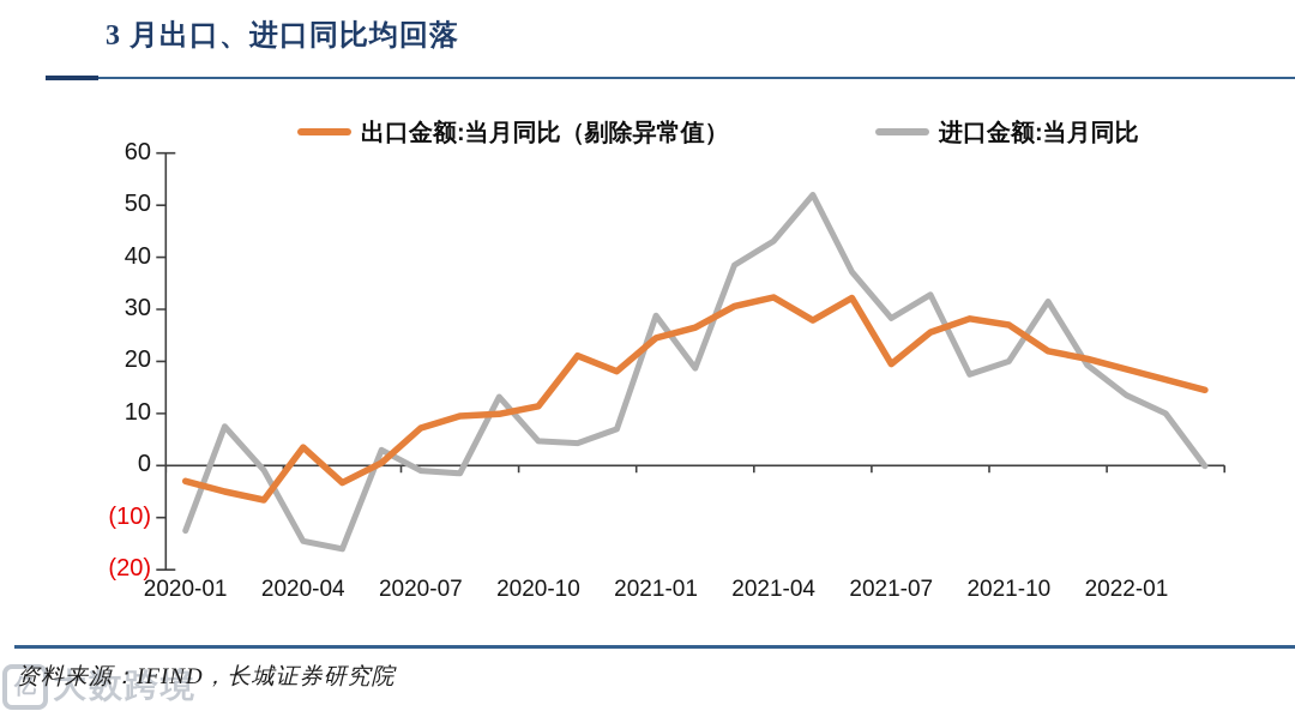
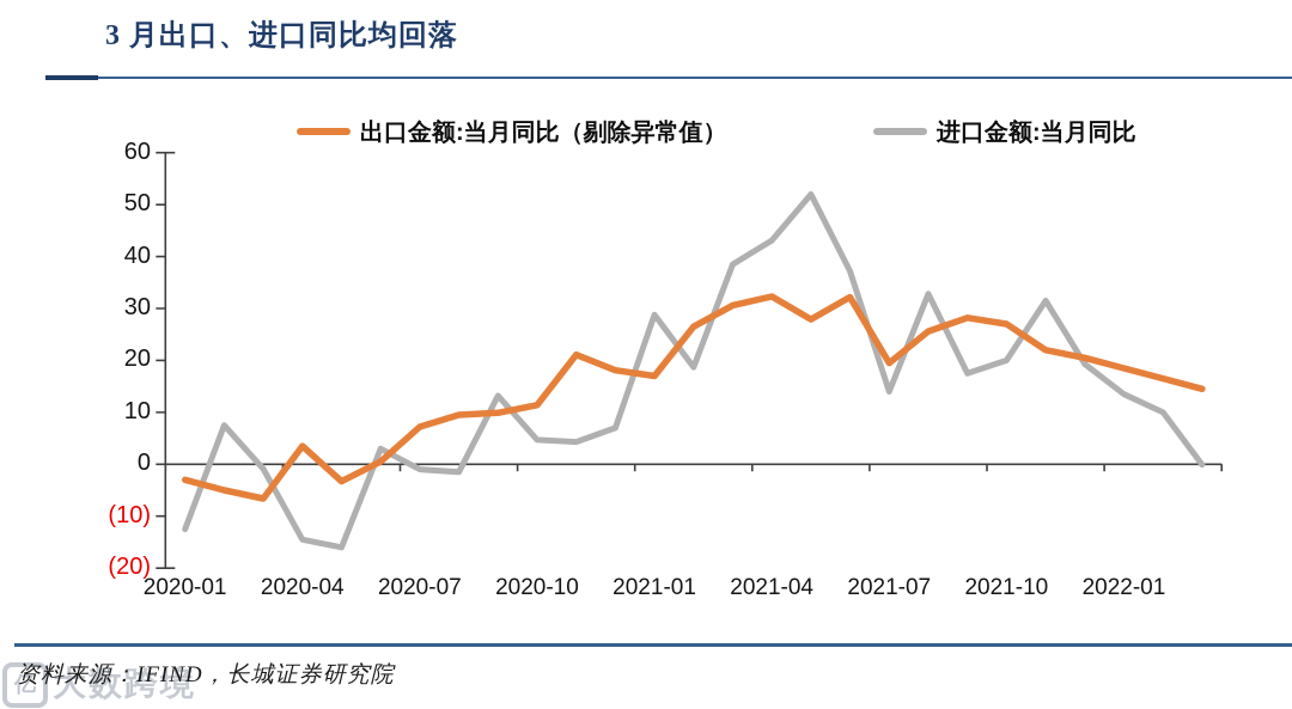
出口金额:当月同比（剔除异常值）/2021-01: 24 -> 17
进口金额:当月同比/2021-07: 28 -> 14
